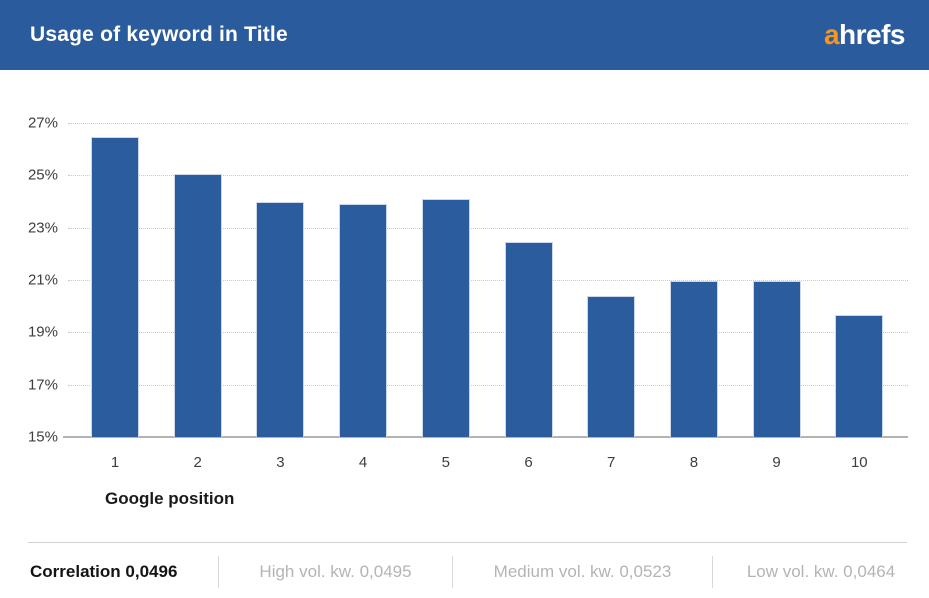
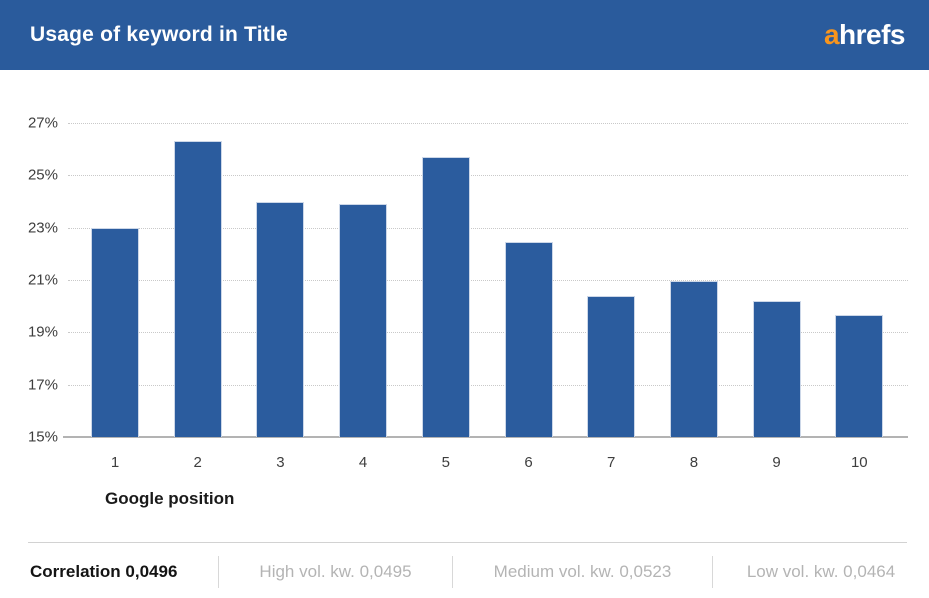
1: 26.4% -> 23.0%
2: 25.1% -> 26.3%
5: 24.1% -> 25.7%
9: 20.9% -> 20.2%
